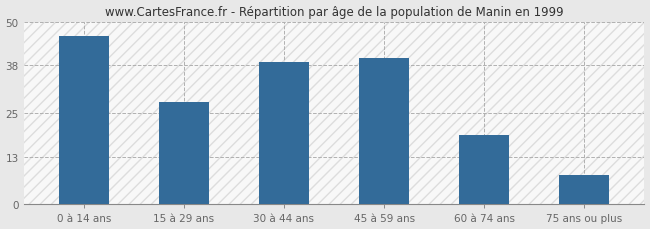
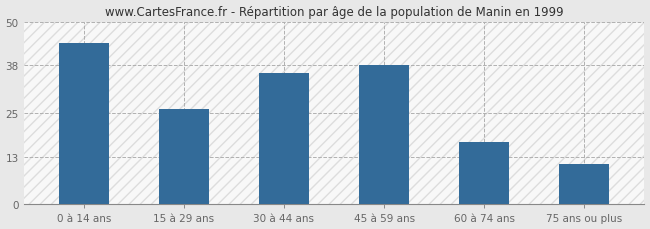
0 à 14 ans: 46 -> 44
15 à 29 ans: 28 -> 26
30 à 44 ans: 39 -> 36
45 à 59 ans: 40 -> 38
60 à 74 ans: 19 -> 17
75 ans ou plus: 8 -> 11
